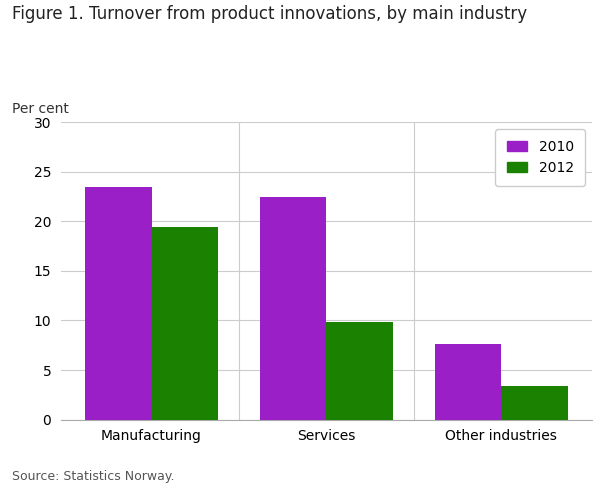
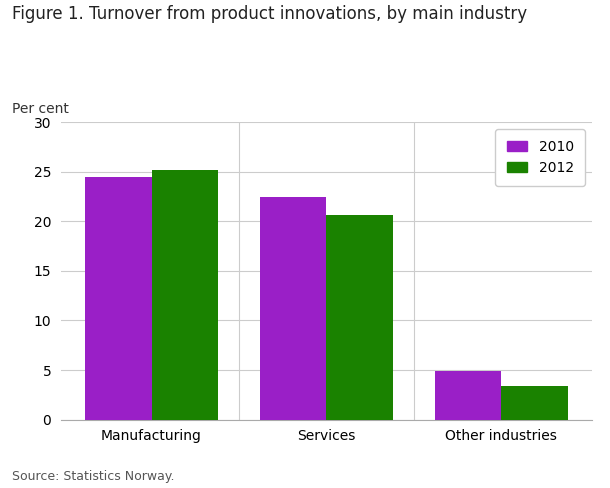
2010/Manufacturing: 23.4 -> 24.5
2012/Manufacturing: 19.4 -> 25.2
2012/Services: 9.8 -> 20.6
2010/Other industries: 7.6 -> 4.9
